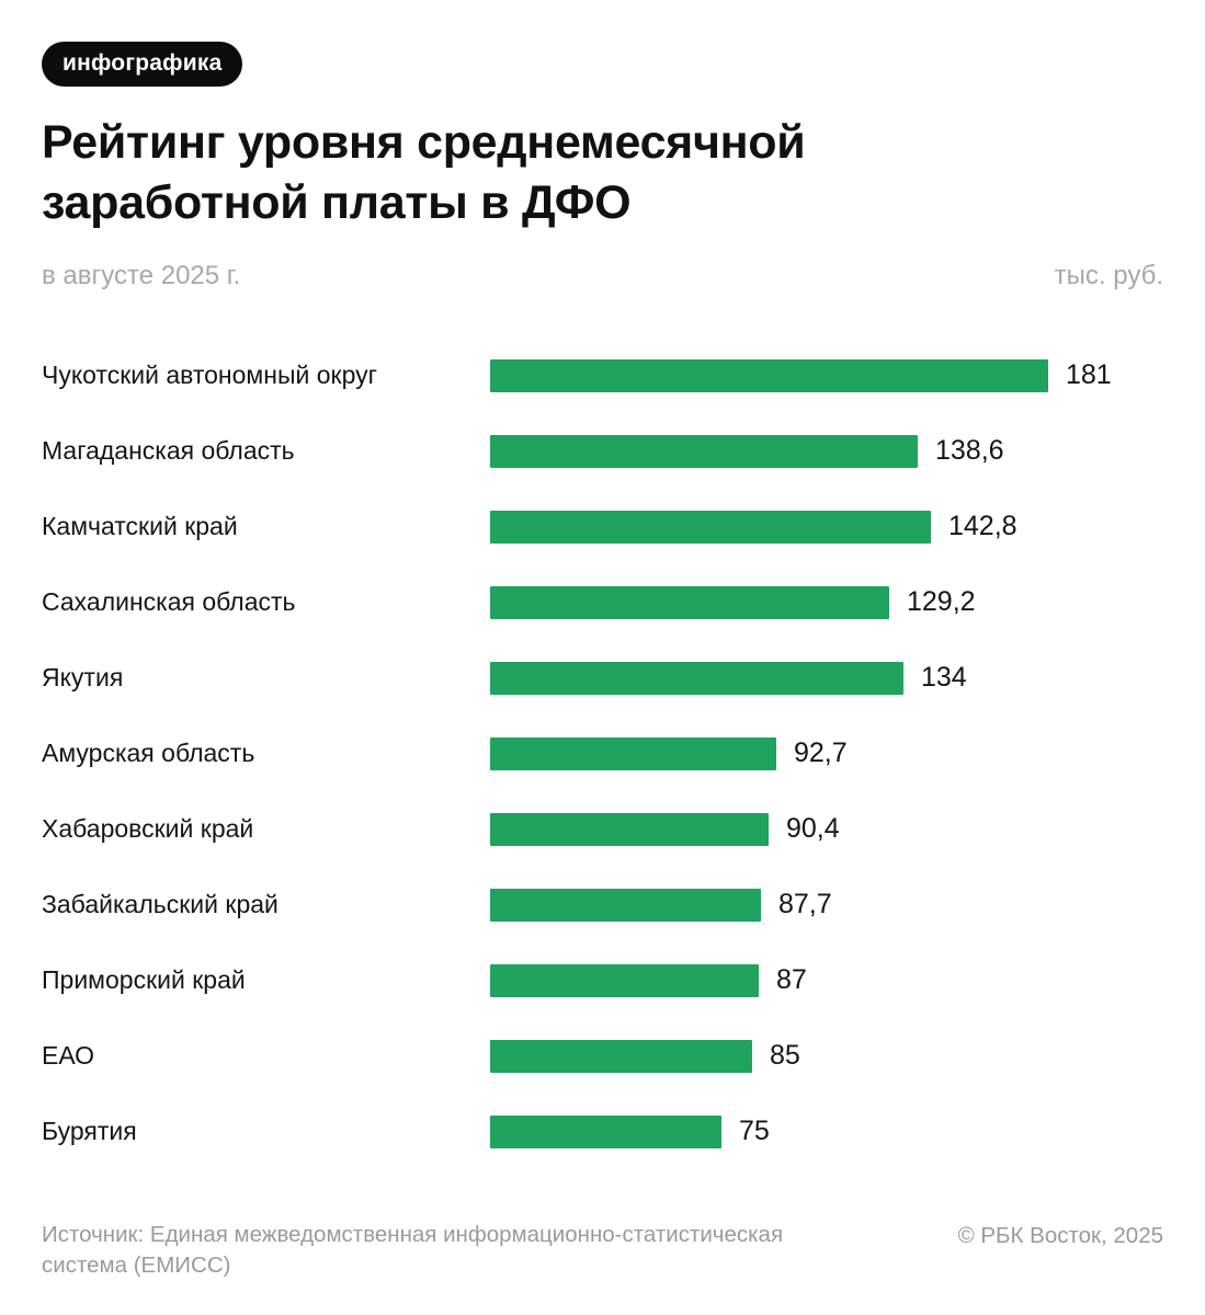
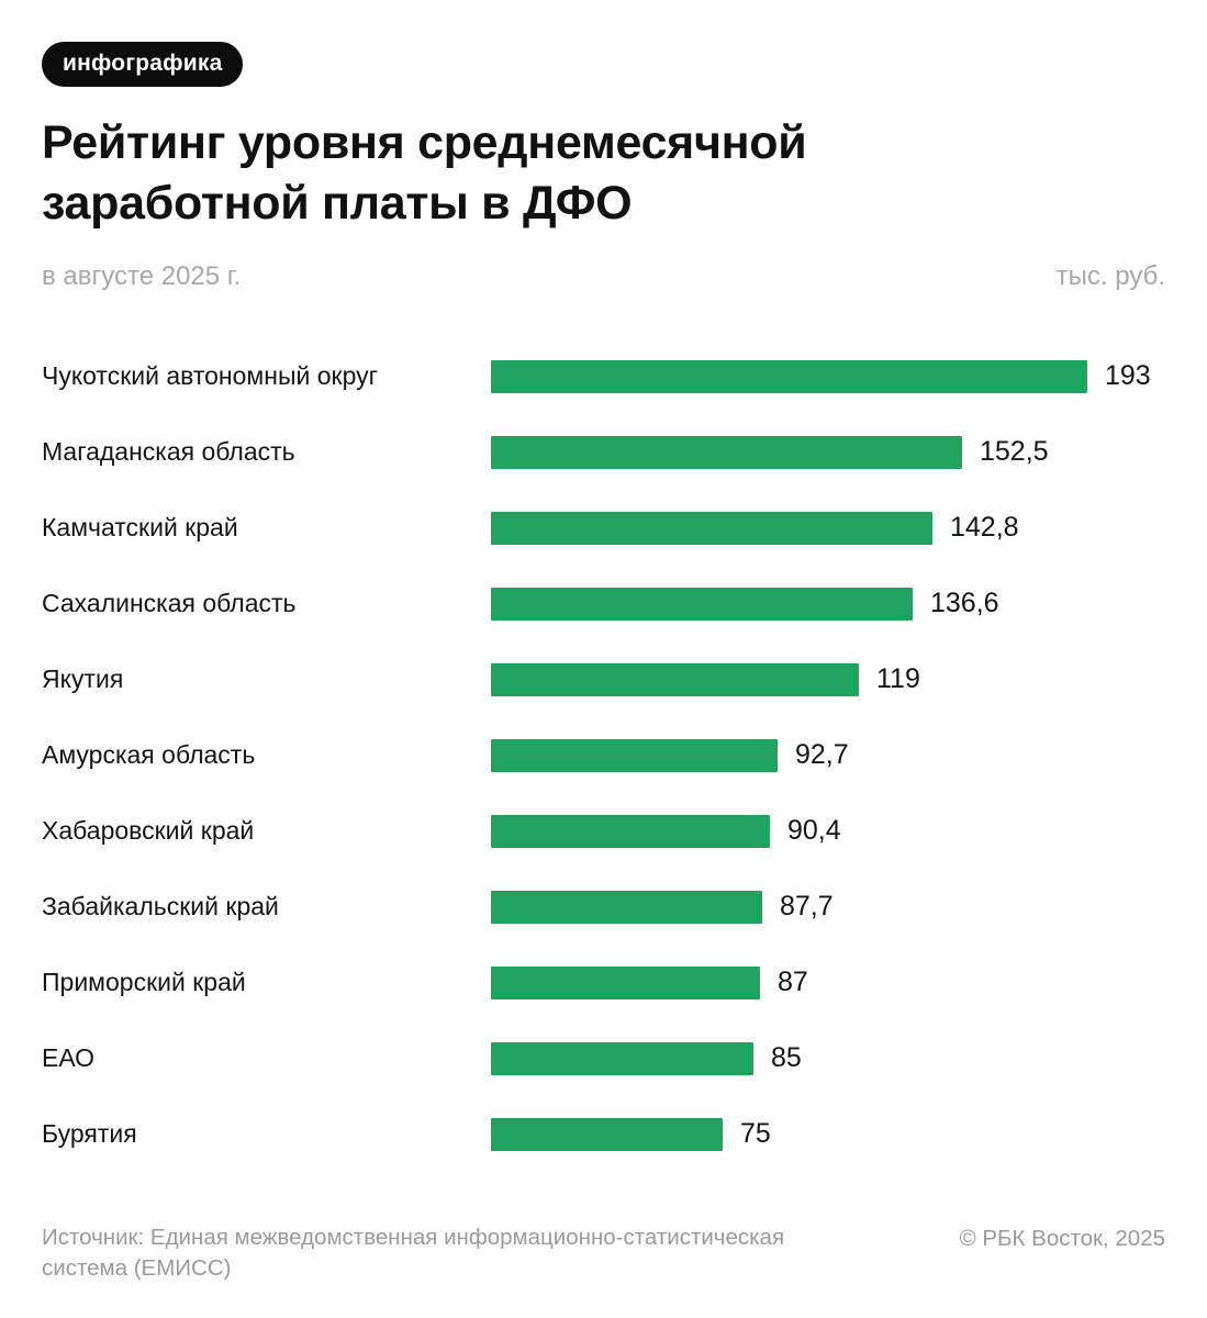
Чукотский автономный округ: 181 -> 193
Магаданская область: 138,6 -> 152,5
Сахалинская область: 129,2 -> 136,6
Якутия: 134 -> 119
